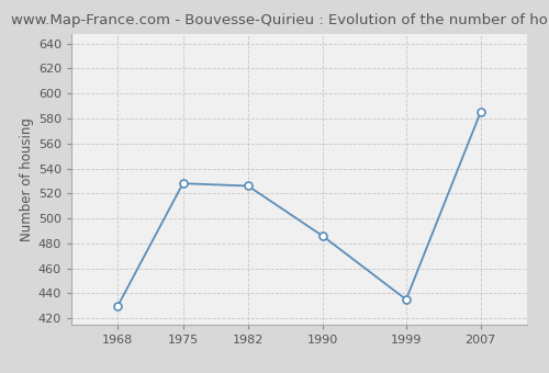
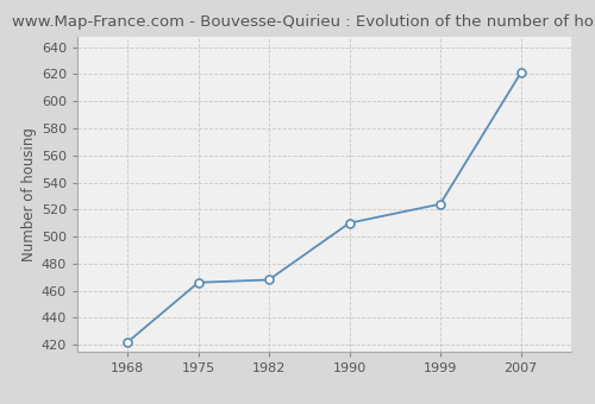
1968: 430 -> 422
1975: 528 -> 466
1982: 526 -> 468
1990: 486 -> 510
1999: 435 -> 524
2007: 585 -> 621
